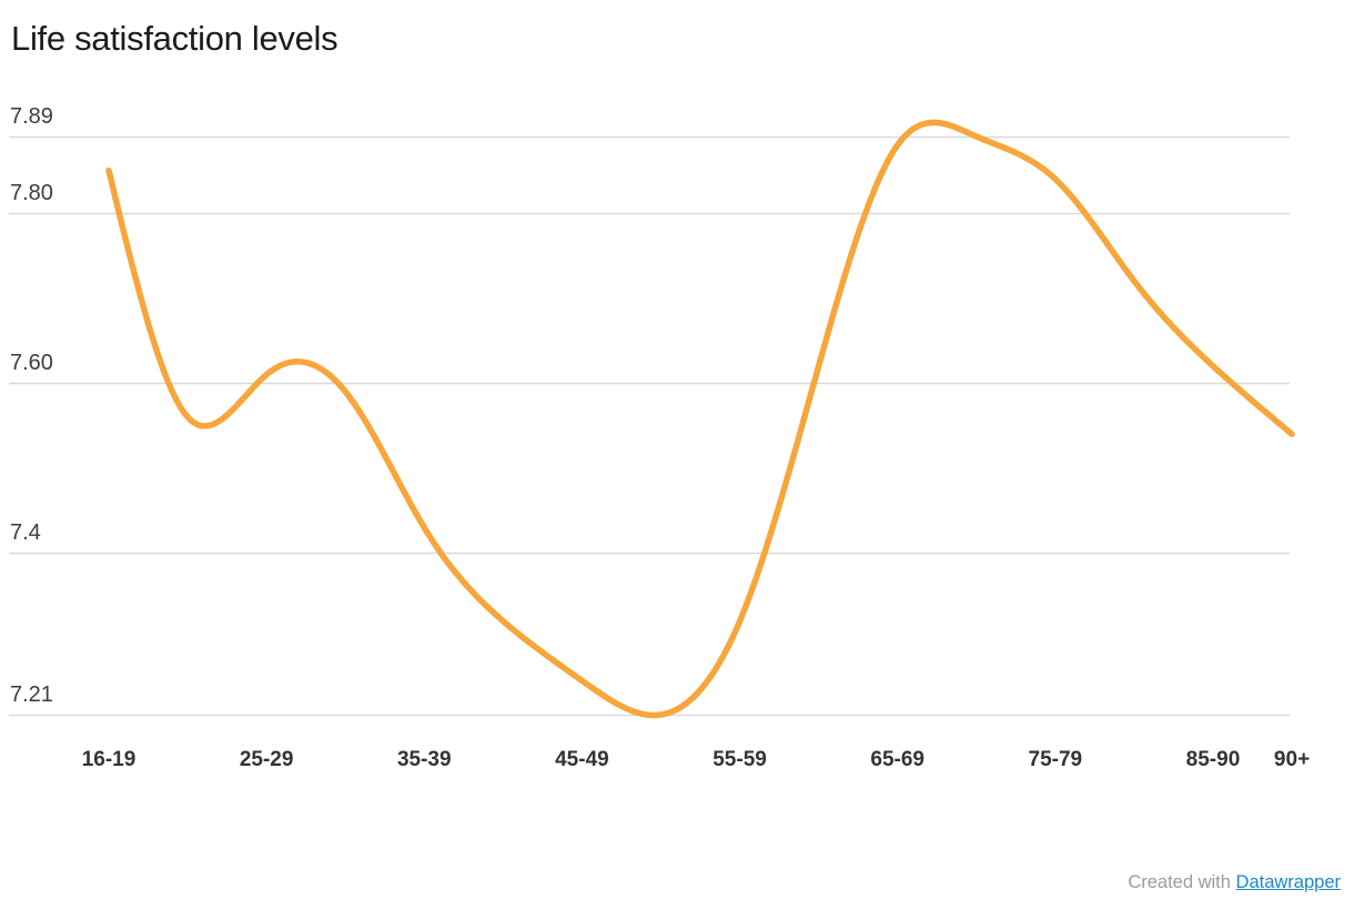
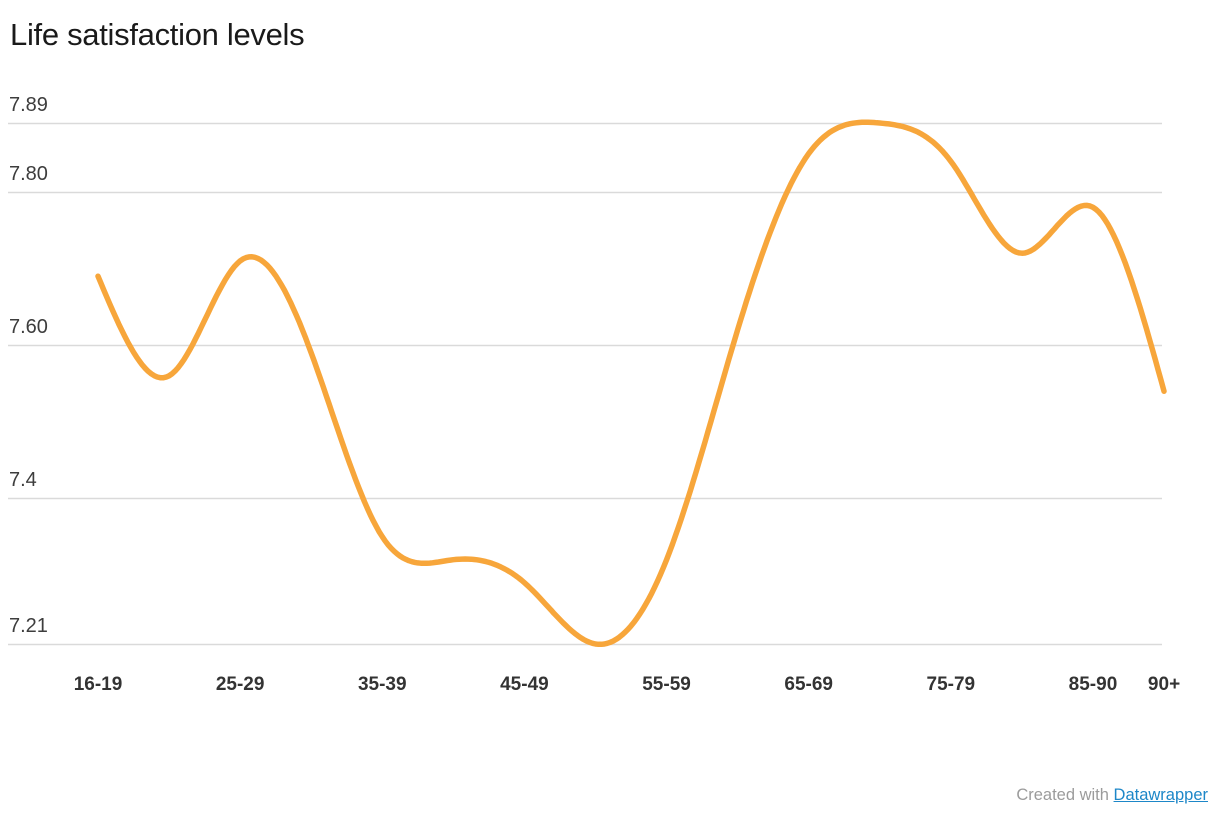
16-19: 7.85 -> 7.69
25-29: 7.61 -> 7.71
35-39: 7.43 -> 7.35
45-49: 7.25 -> 7.29
65-69: 7.88 -> 7.85
85-90: 7.62 -> 7.78
